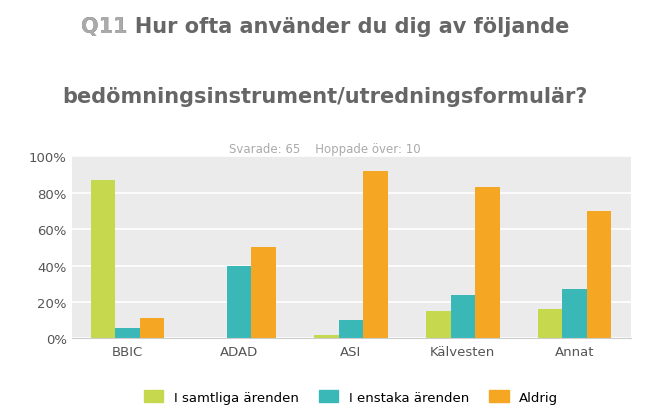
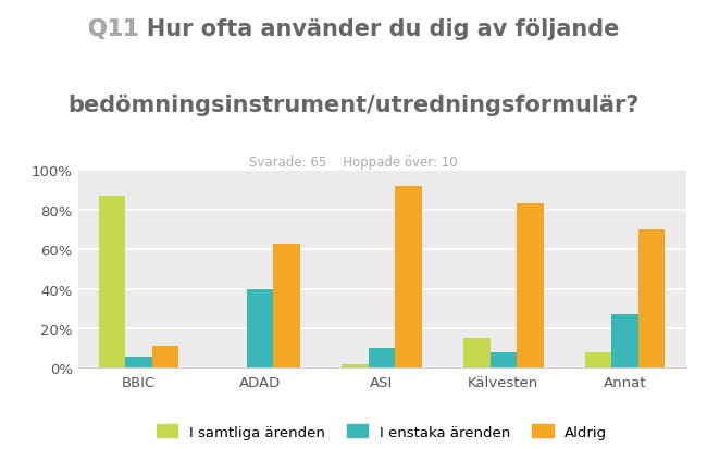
Aldrig/ADAD: 50% -> 63%
I enstaka ärenden/Kälvesten: 24% -> 8%
I samtliga ärenden/Annat: 16% -> 8%
